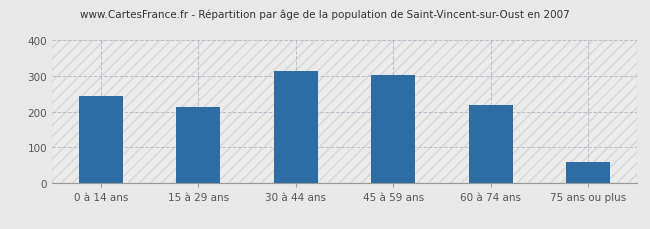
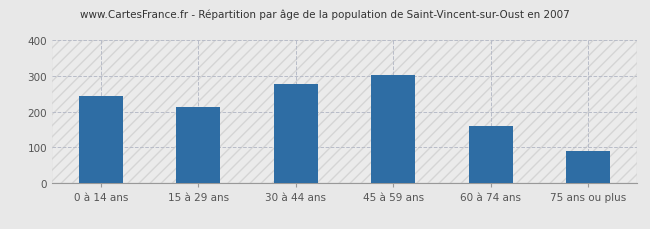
30 à 44 ans: 315 -> 278
60 à 74 ans: 220 -> 160
75 ans ou plus: 60 -> 90
